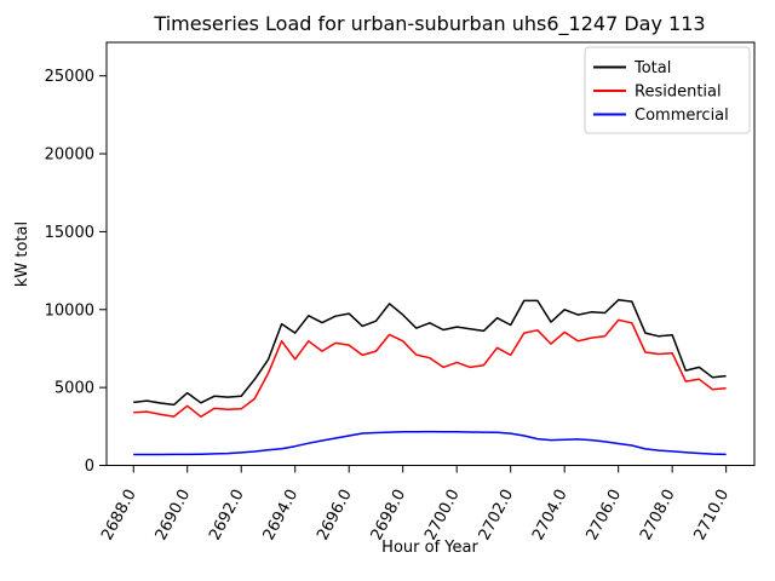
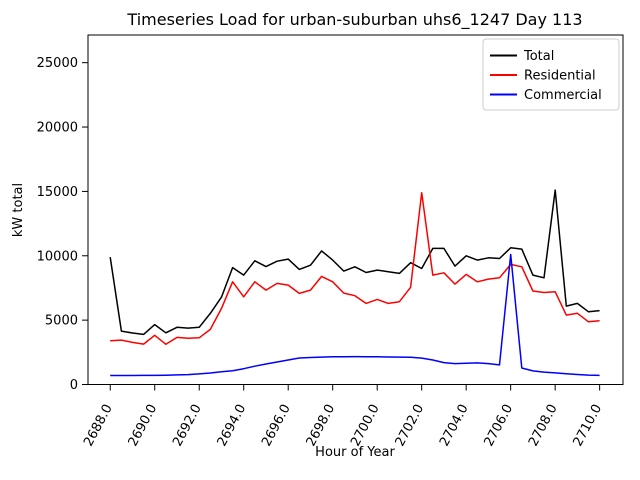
Total/2688.0: 4000 -> 9900
Residential/2702.0: 7100 -> 14900
Commercial/2706.0: 1400 -> 10100
Total/2708.0: 8400 -> 15100
